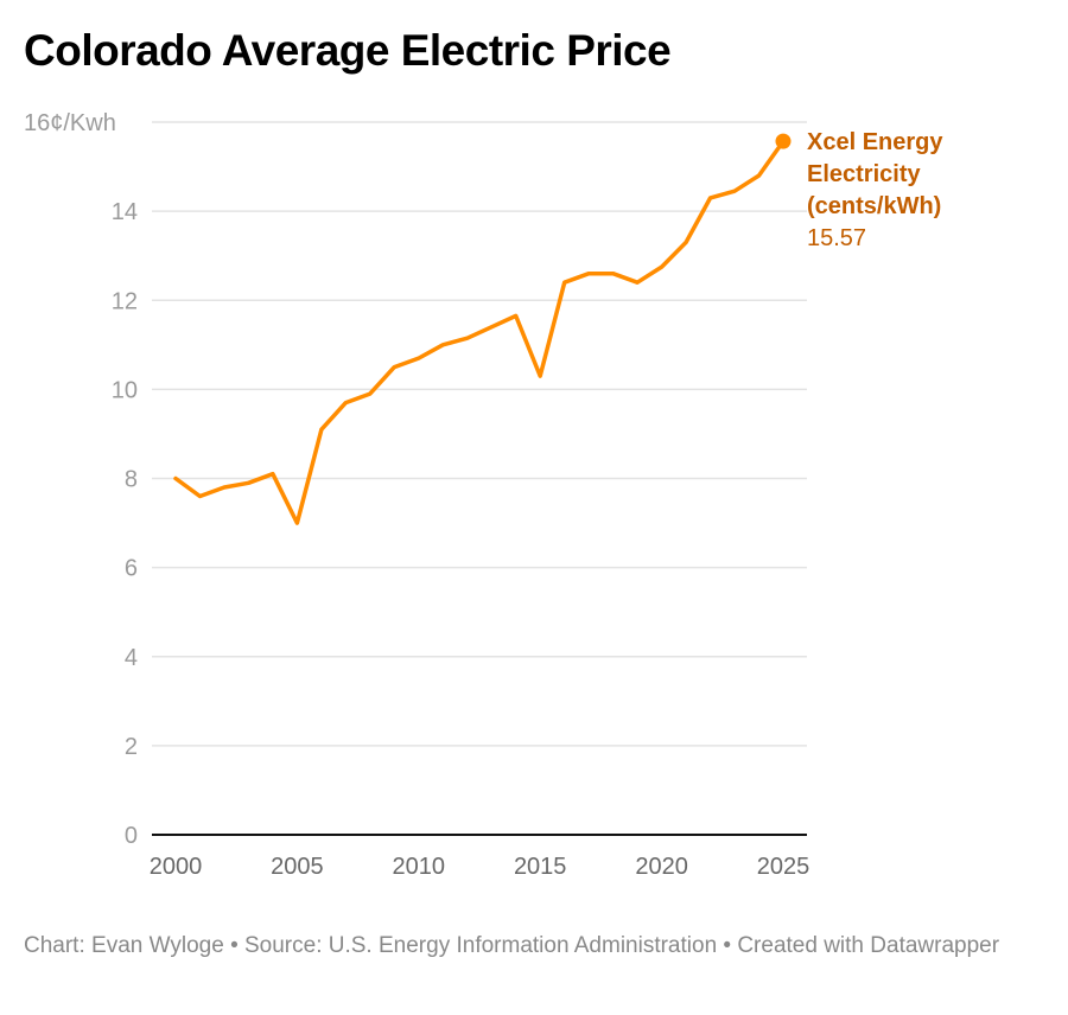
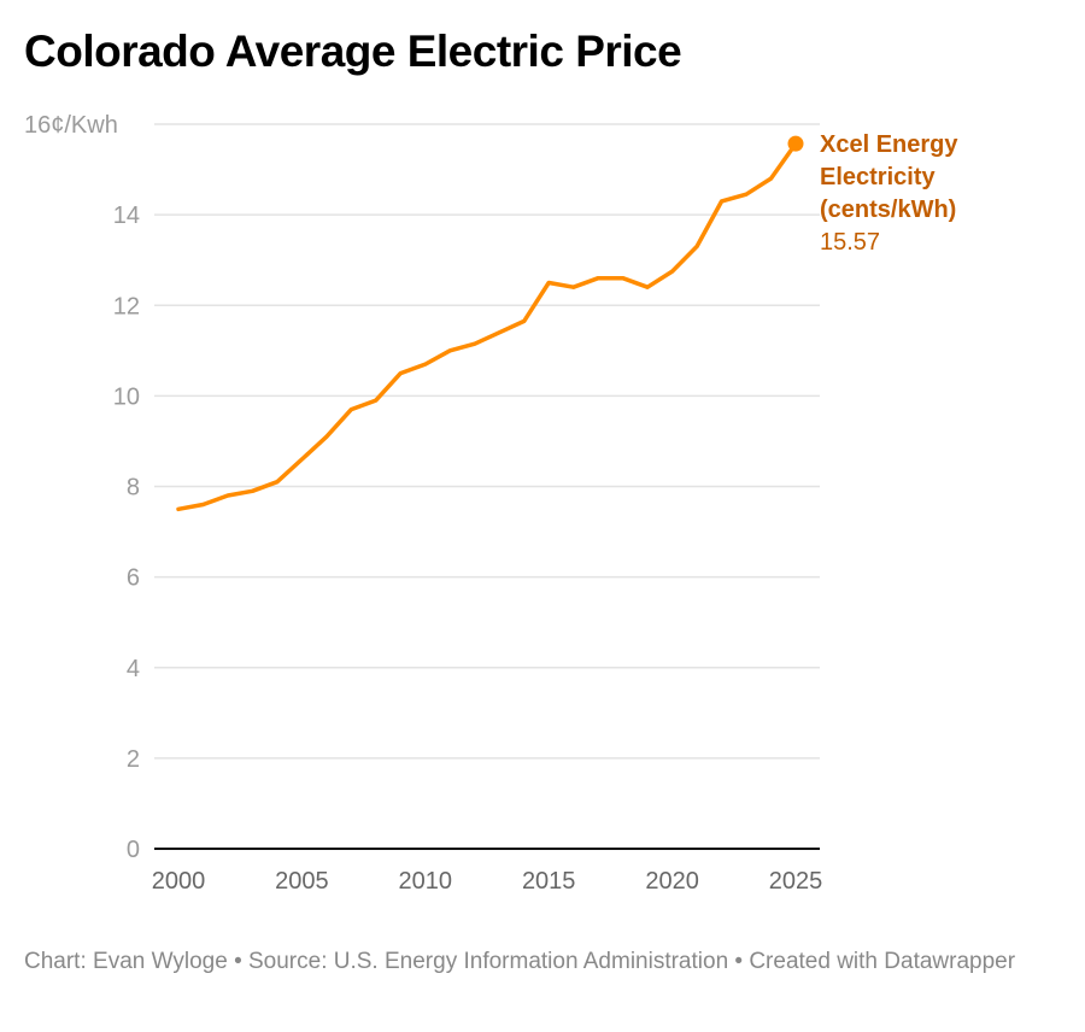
2000: 8.0 -> 7.5
2005: 7.0 -> 8.6
2015: 10.3 -> 12.5
